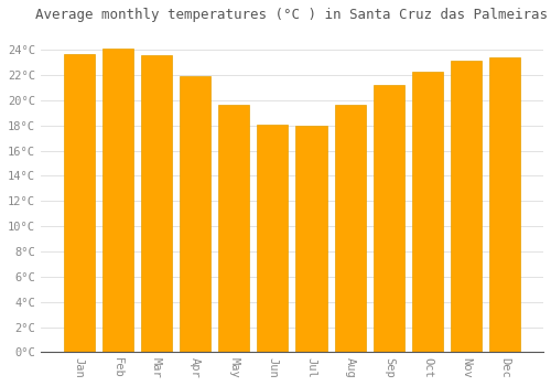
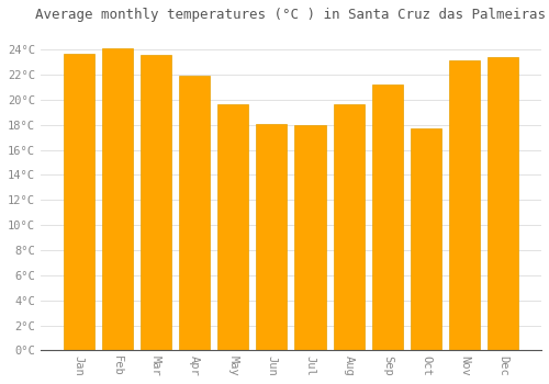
Oct: 22.3°C -> 17.7°C
